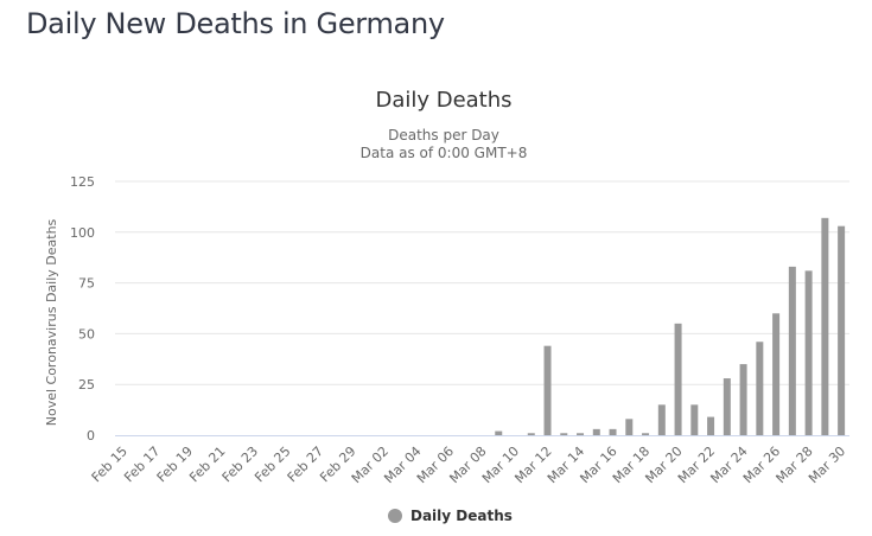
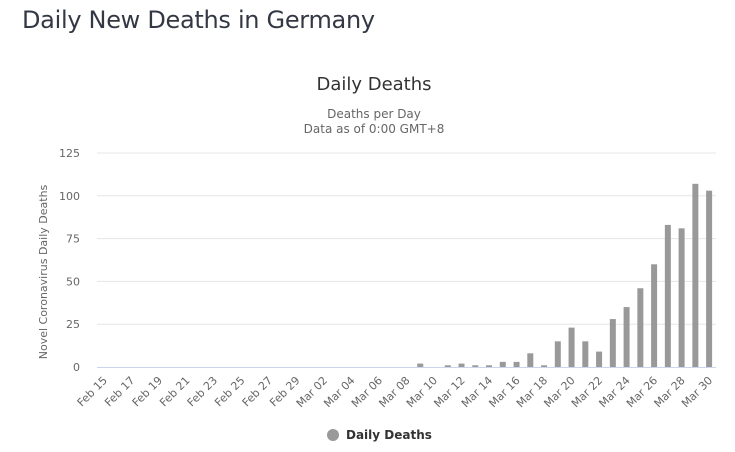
Mar 12: 44 -> 2
Mar 20: 55 -> 23
